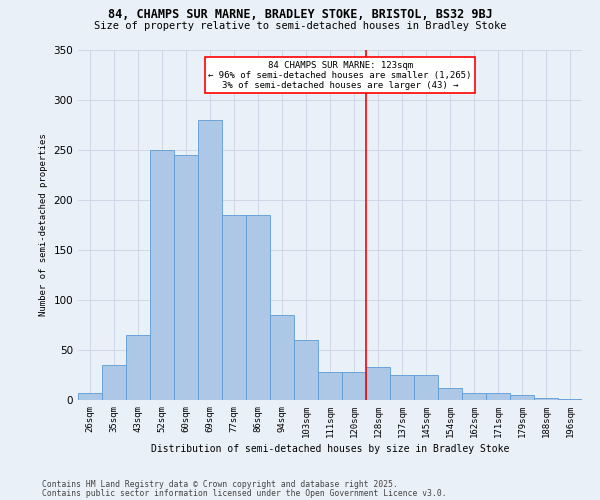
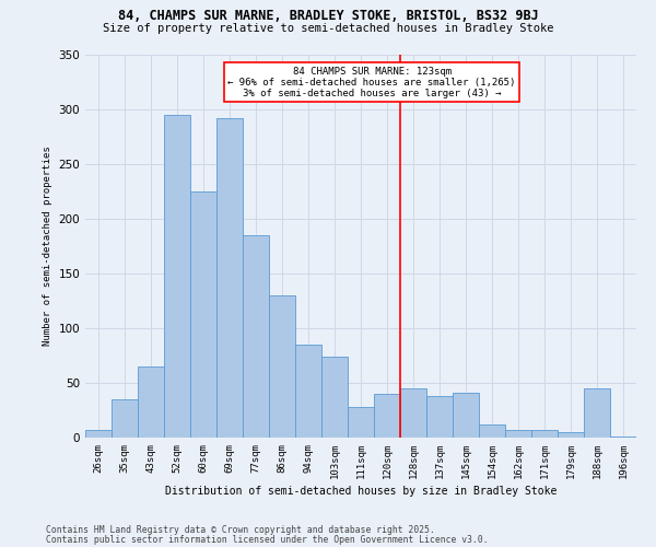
52sqm: 250 -> 295
60sqm: 245 -> 225
69sqm: 280 -> 292
86sqm: 185 -> 130
103sqm: 60 -> 74
120sqm: 28 -> 40
128sqm: 33 -> 45
137sqm: 25 -> 38
145sqm: 25 -> 41
188sqm: 2 -> 45
